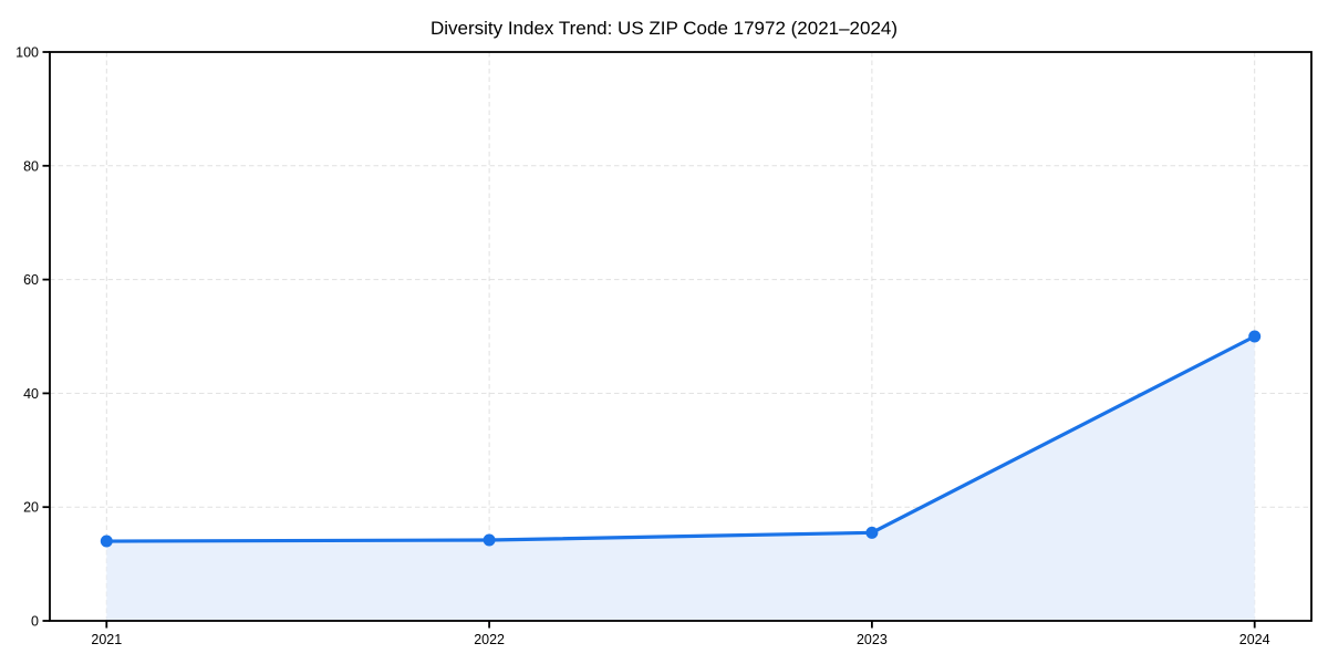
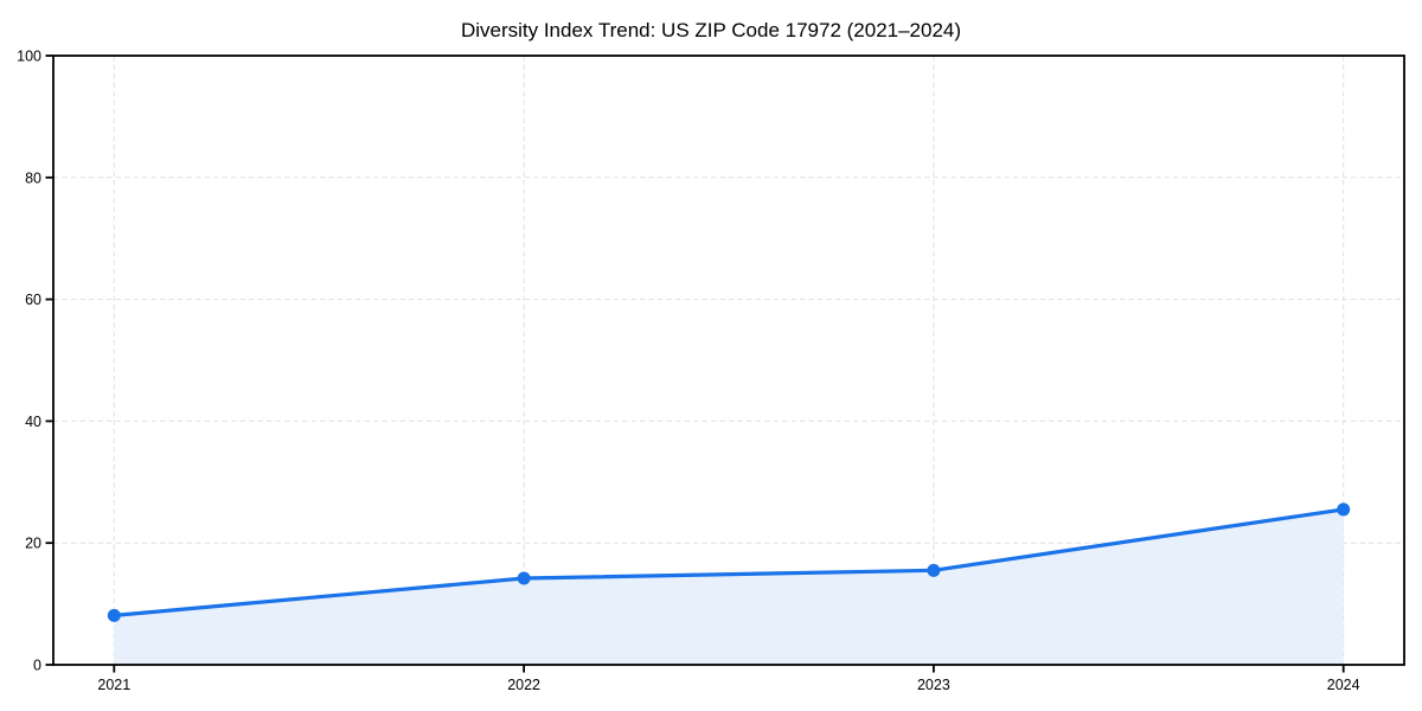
2021: 14 -> 8
2024: 50 -> 26
